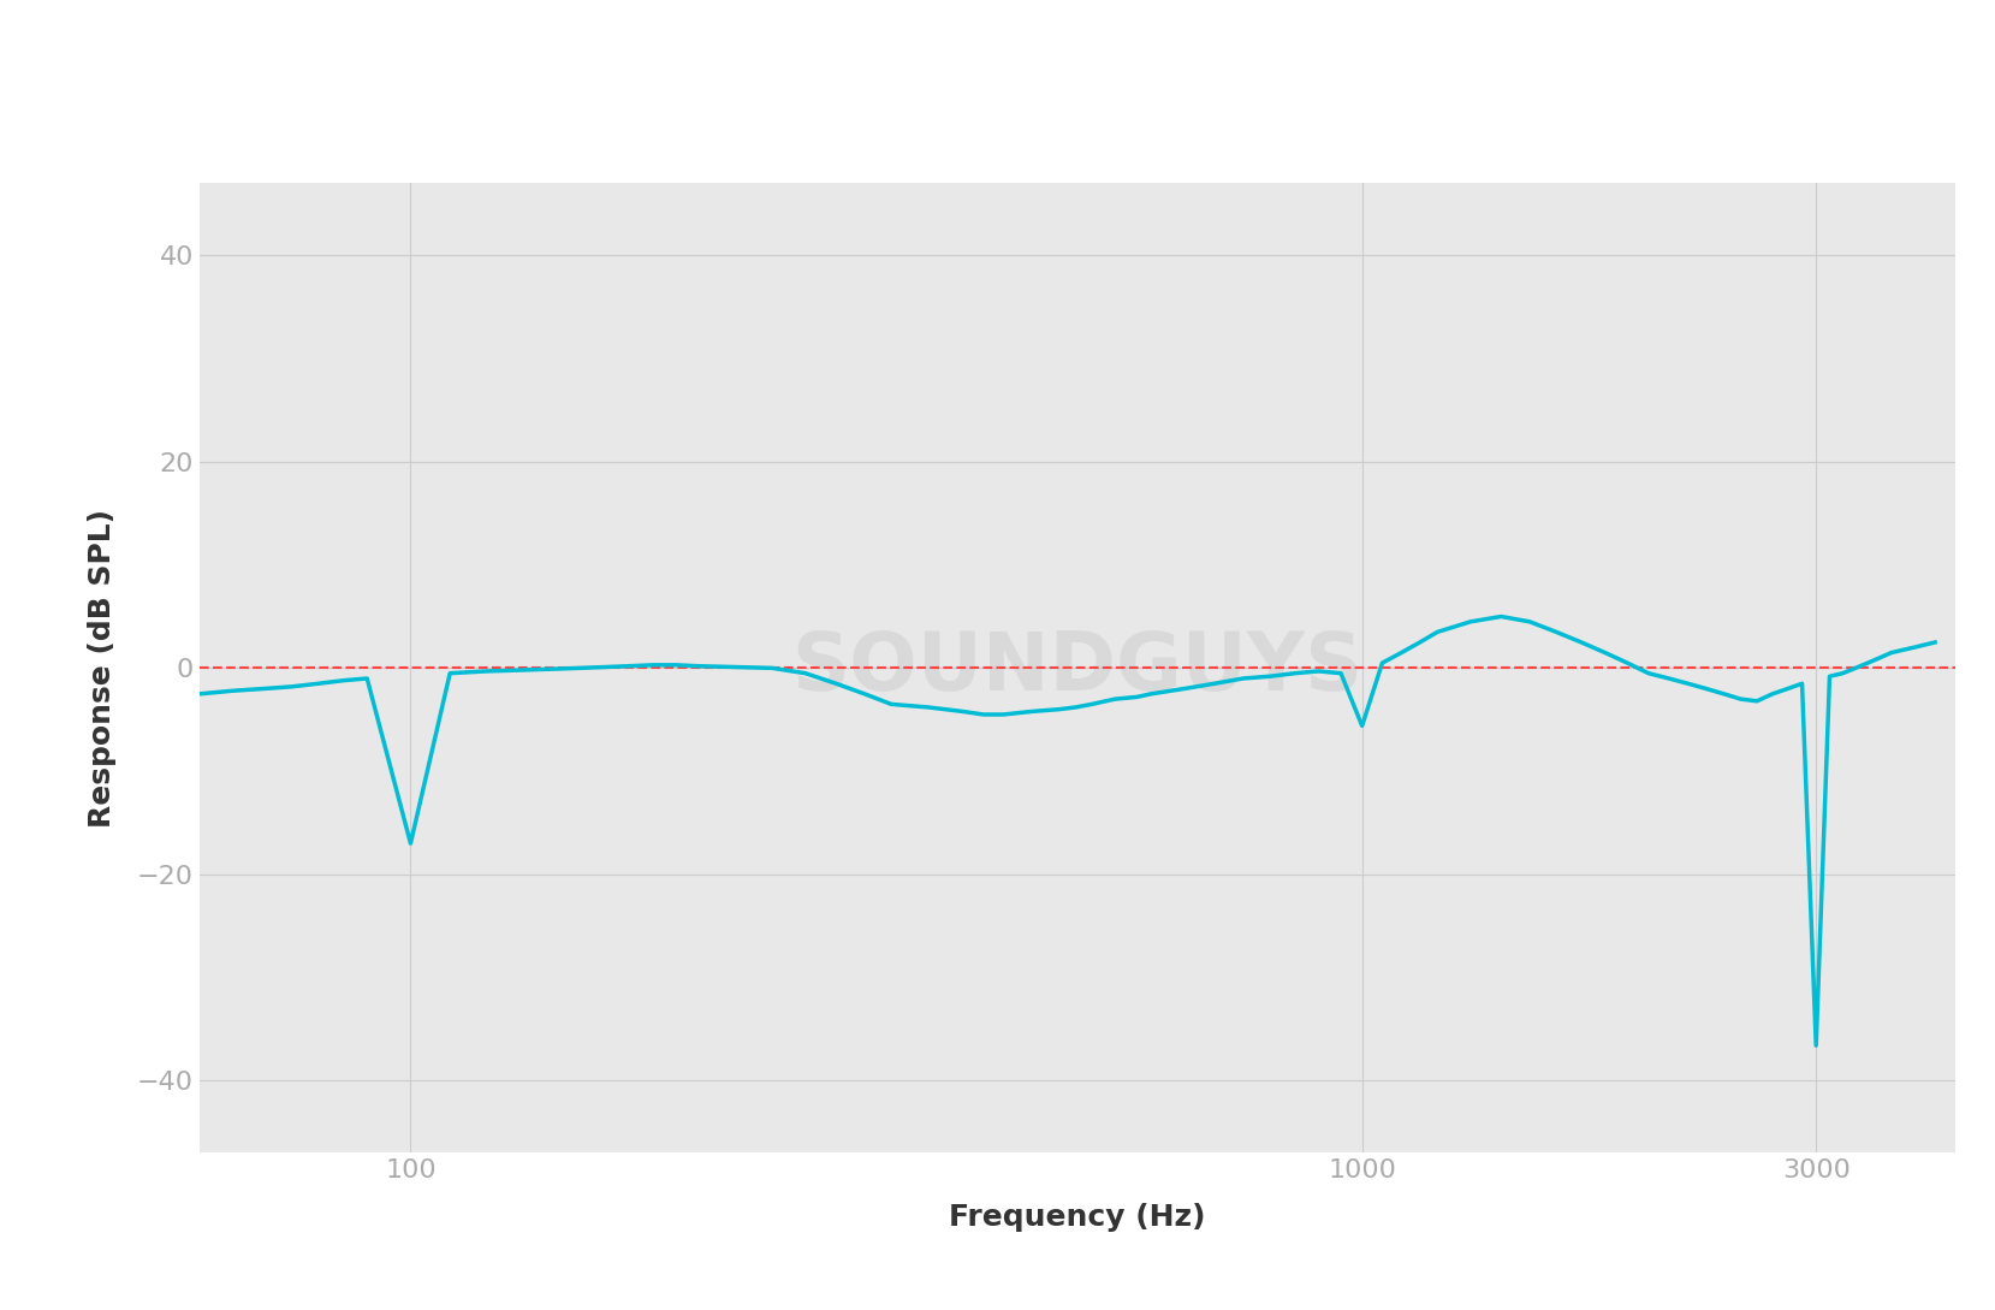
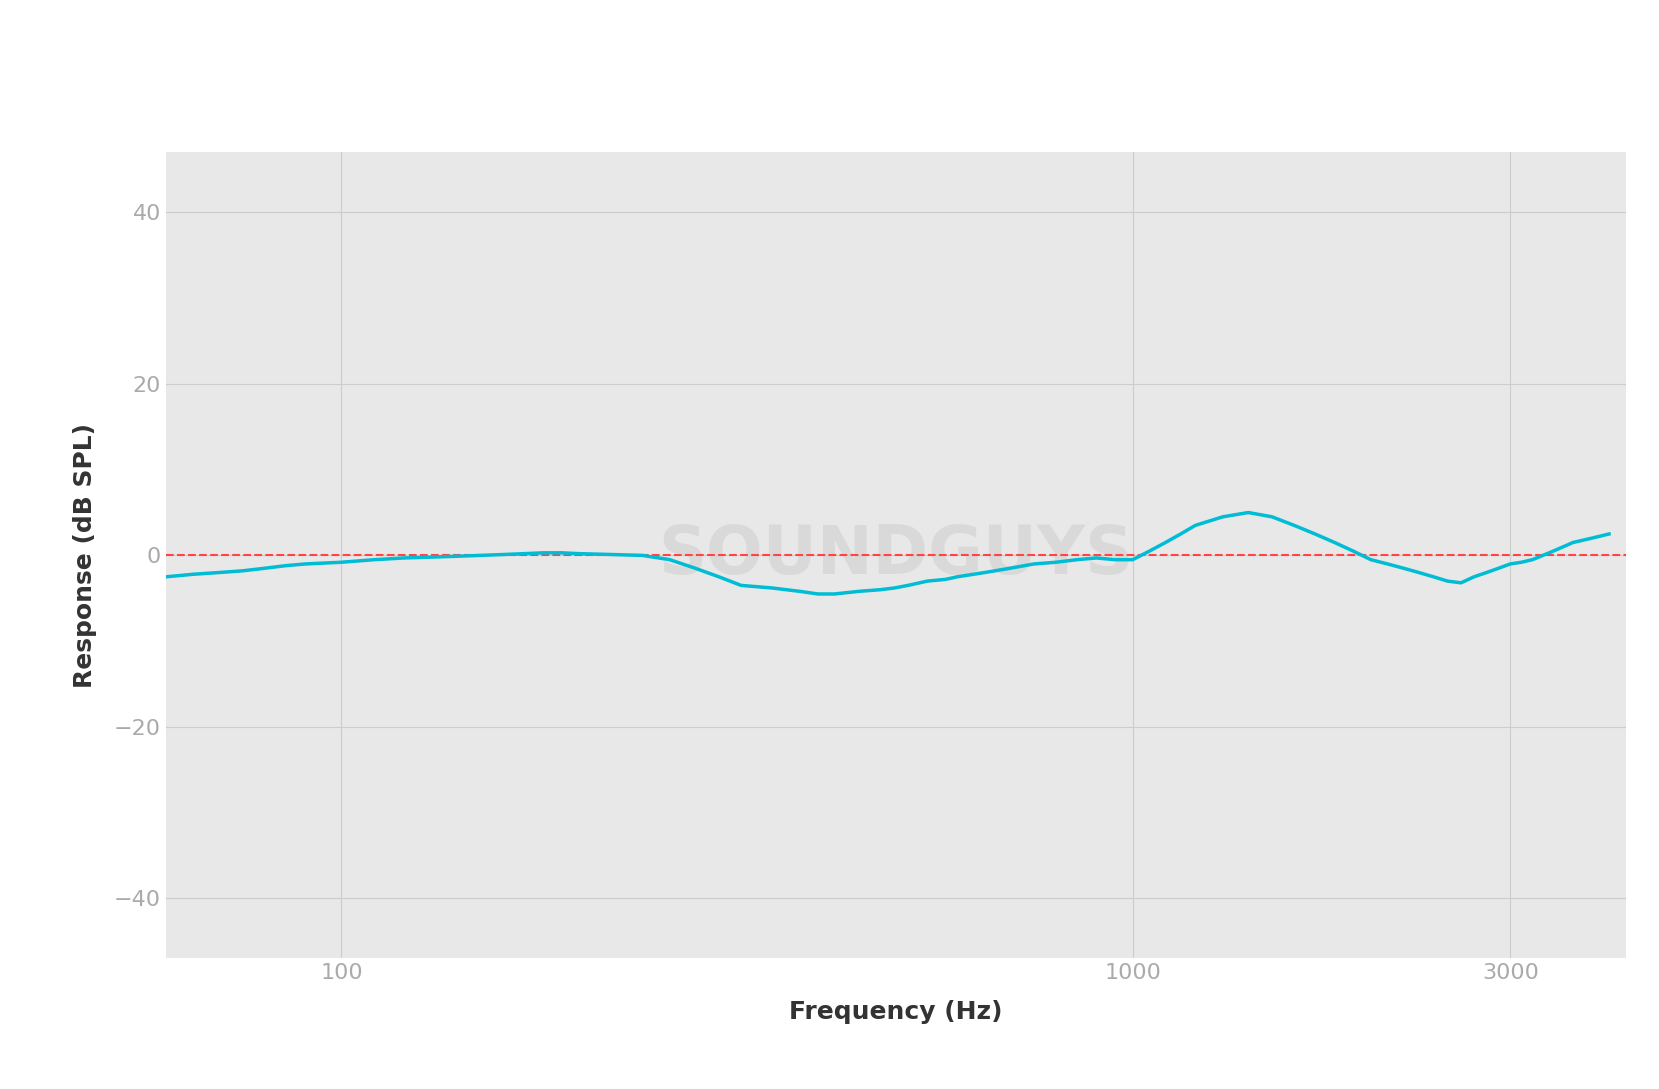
100: -17.0 -> -0.8
1000: -5.6 -> -0.5
3000: -36.6 -> -1.0
